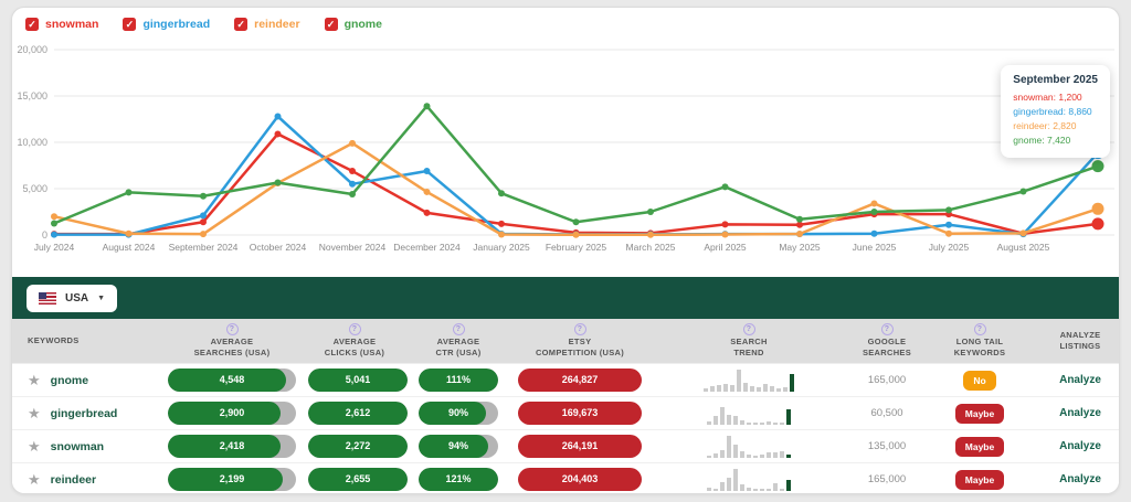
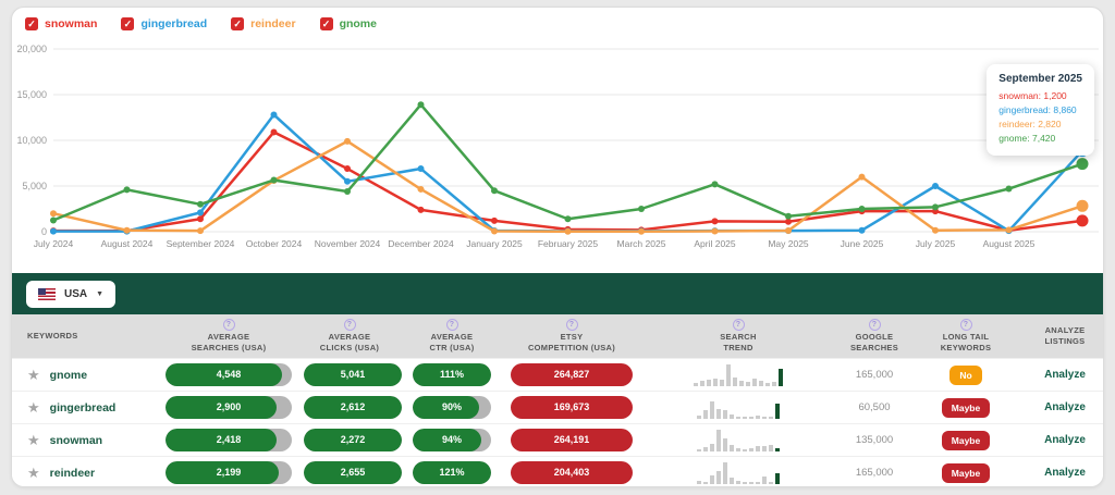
gnome/September 2024: 4000 -> 3000
reindeer/June 2025: 3000 -> 6000
gingerbread/July 2025: 1000 -> 5000
